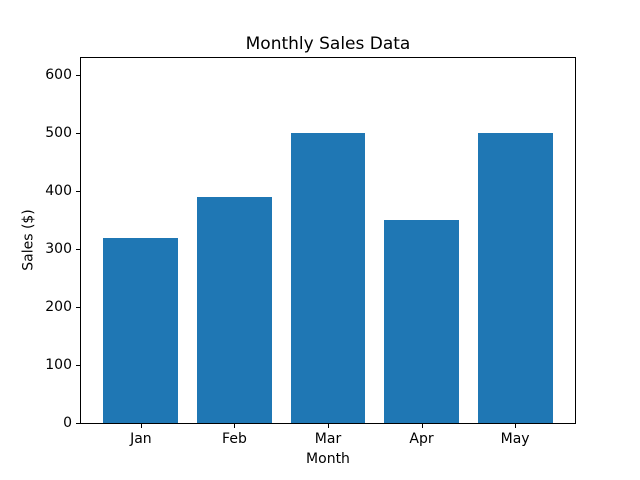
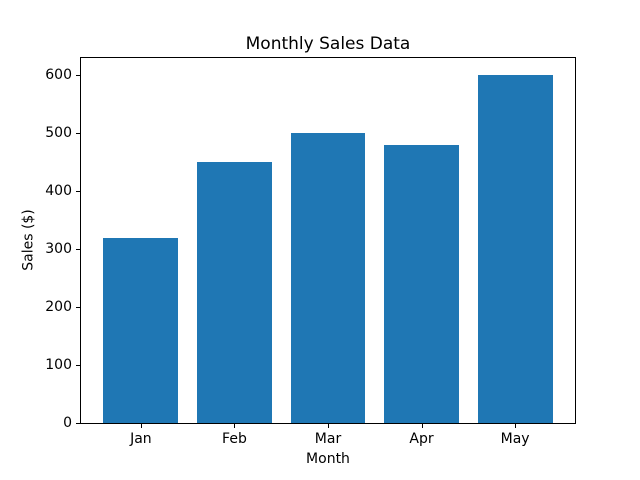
Feb: 390 -> 450
Apr: 350 -> 480
May: 500 -> 600
